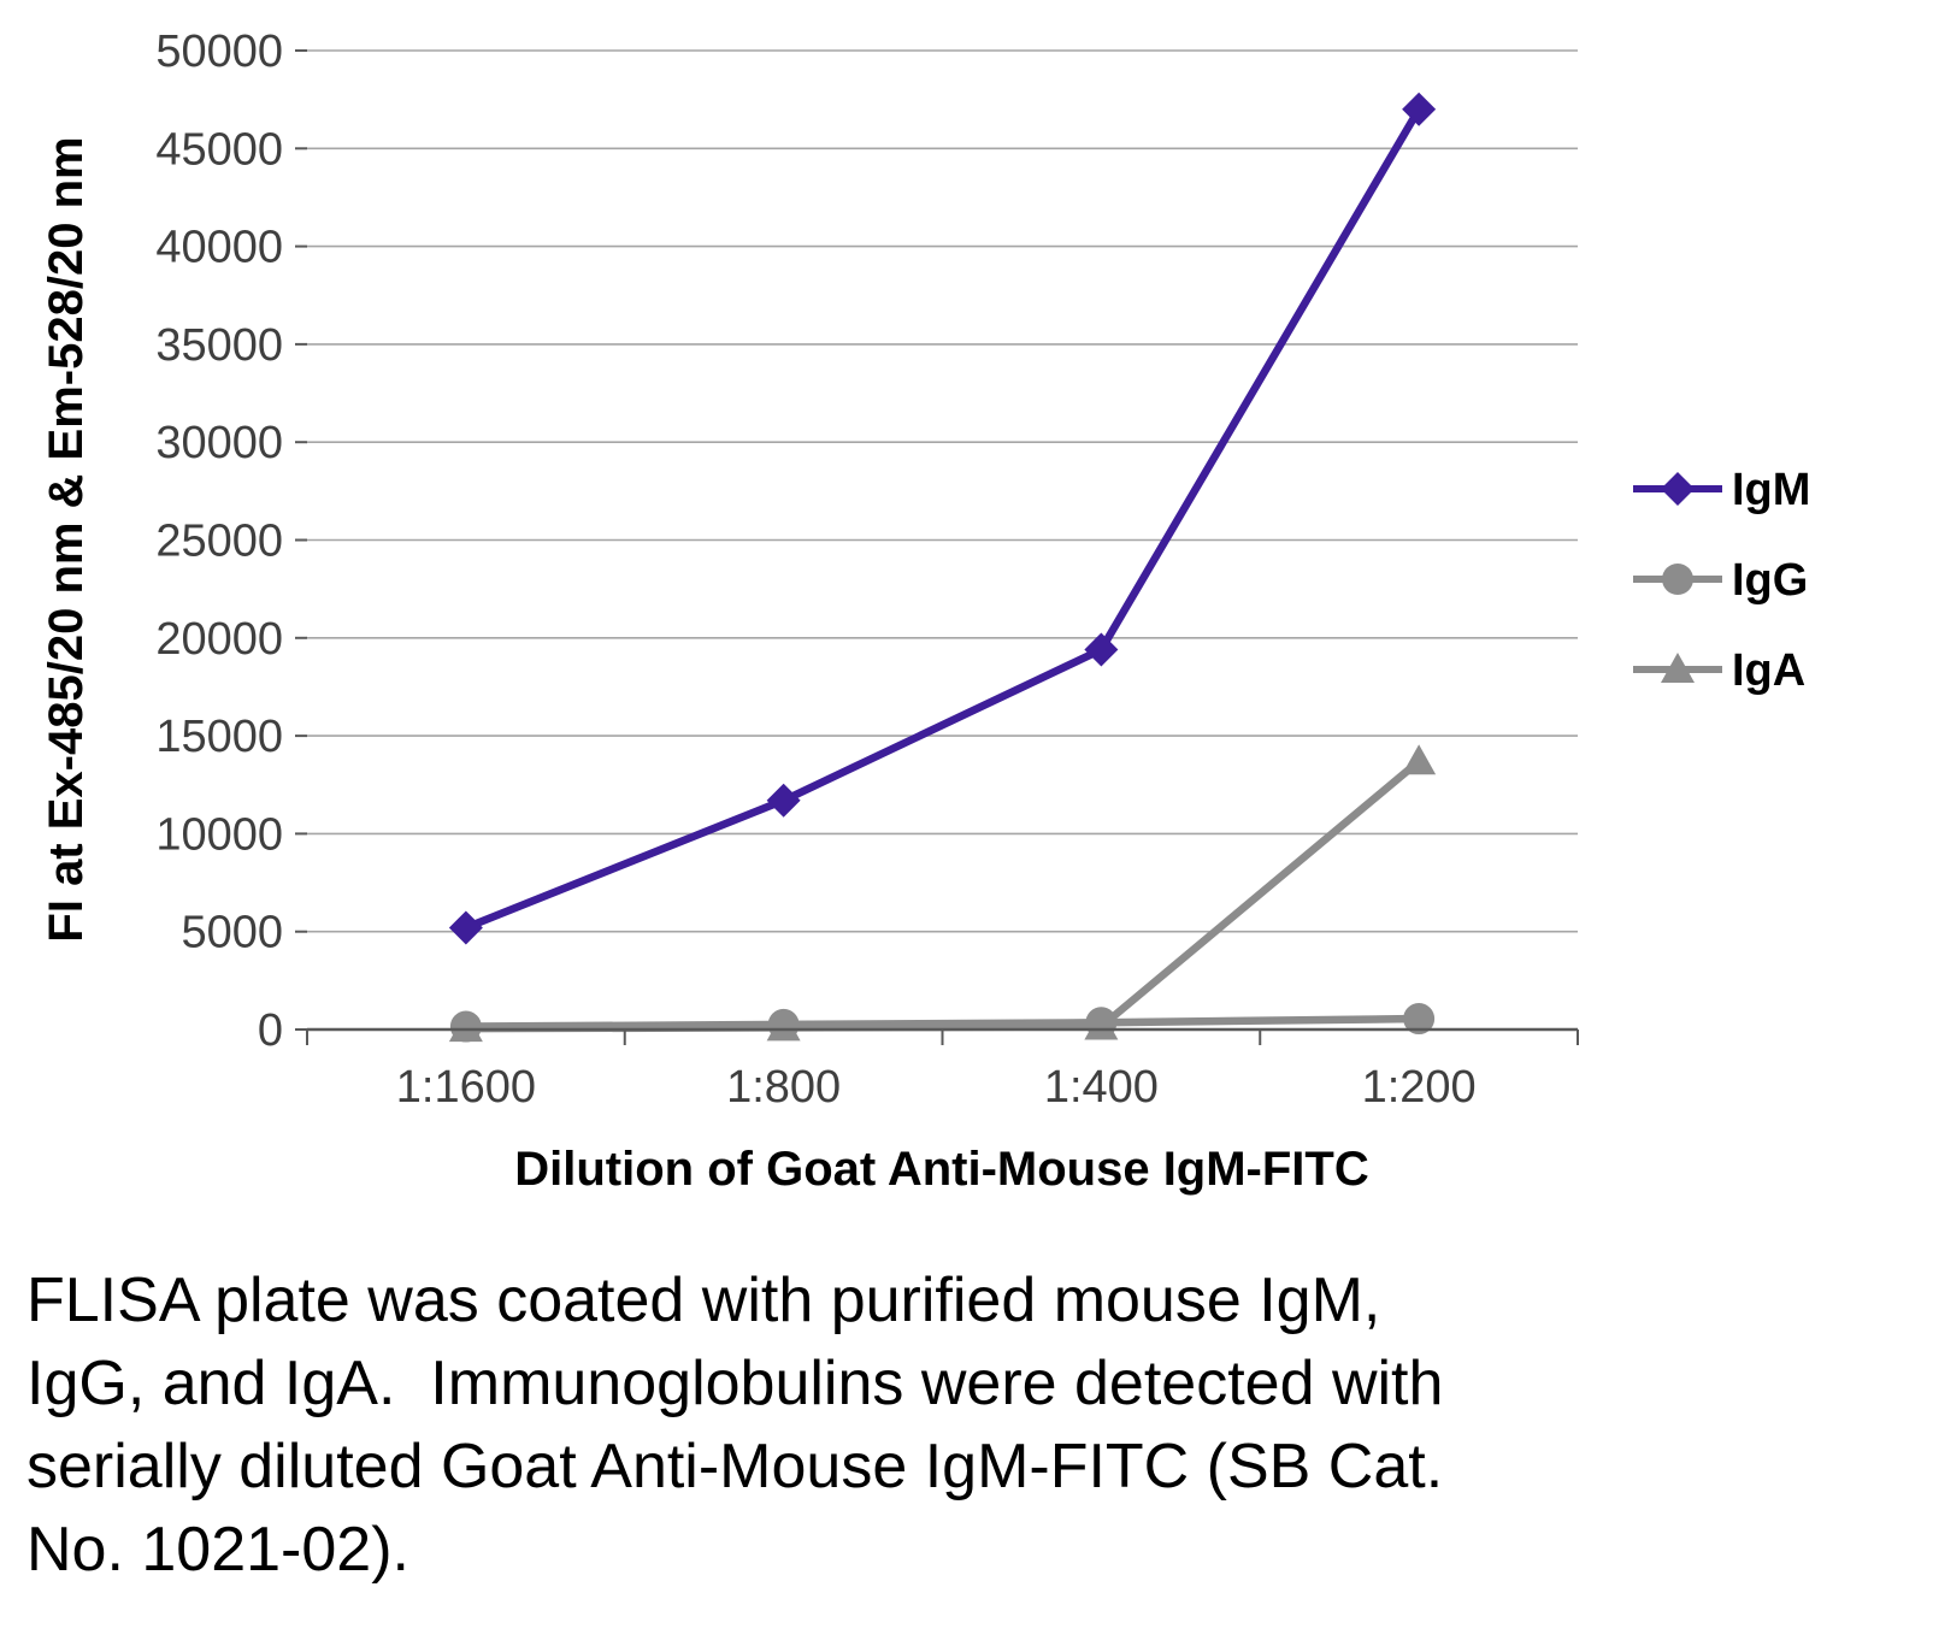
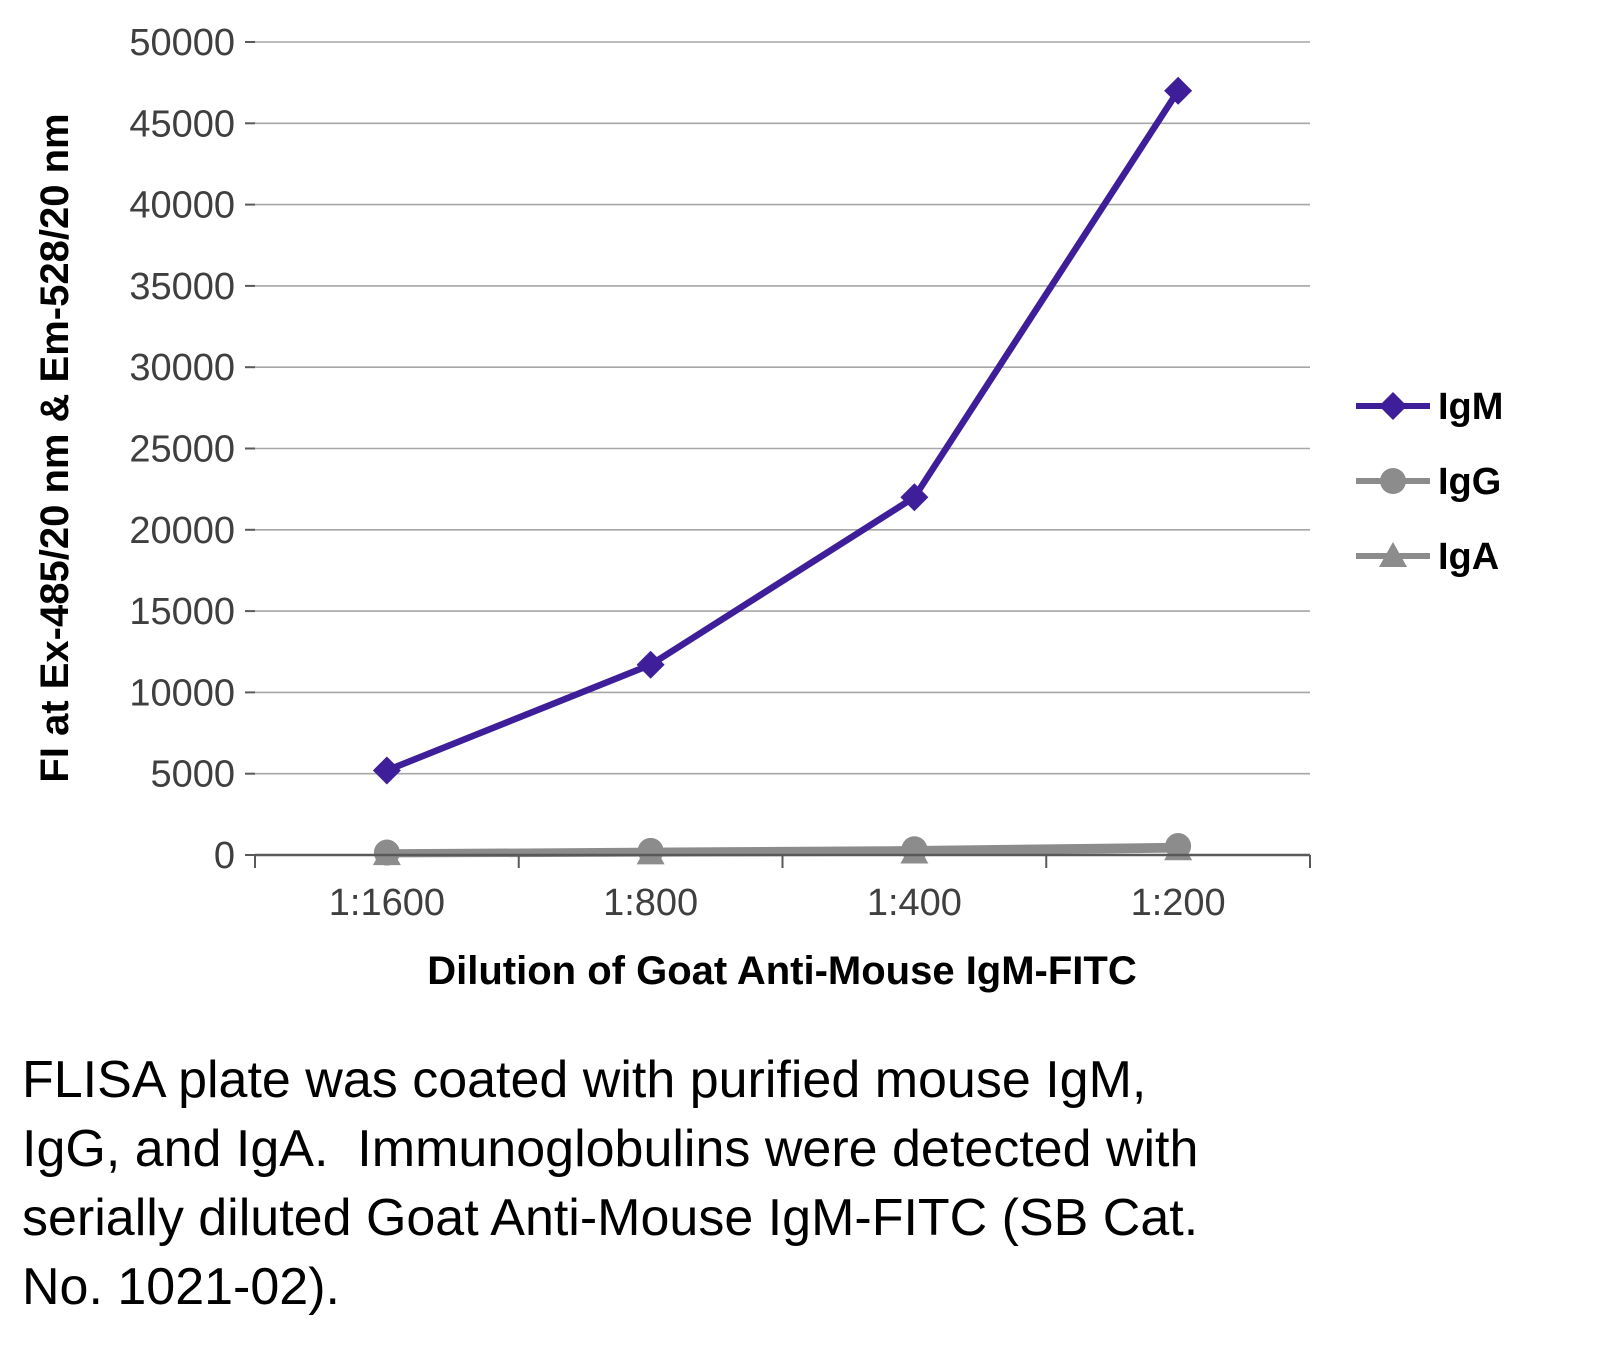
IgM/1:400: 19400 -> 22000
IgA/1:200: 13700 -> 400
